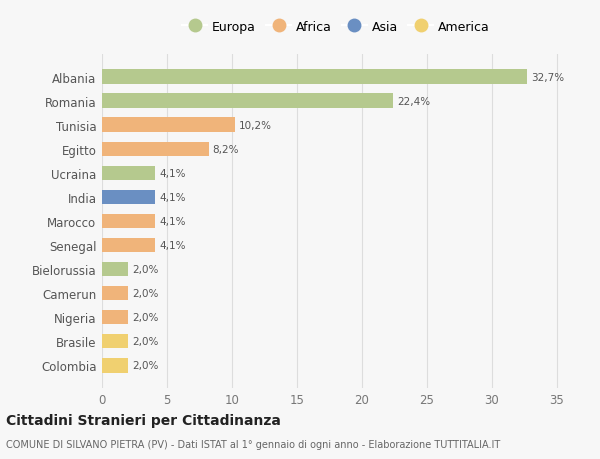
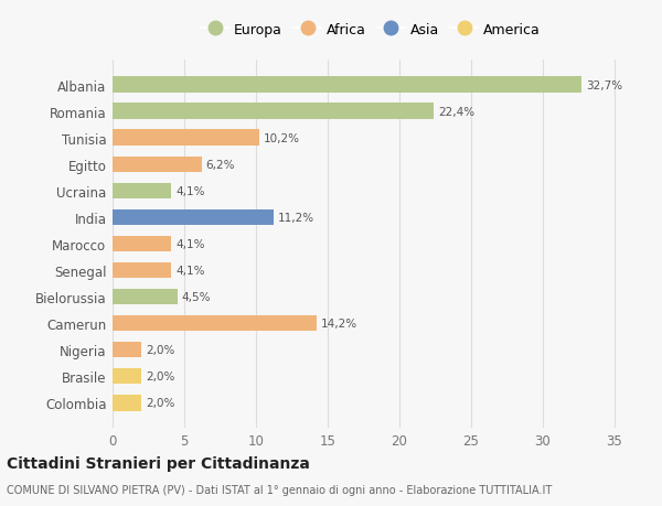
Egitto: 8,2% -> 6,2%
India: 4,1% -> 11,2%
Bielorussia: 2,0% -> 4,5%
Camerun: 2,0% -> 14,2%
